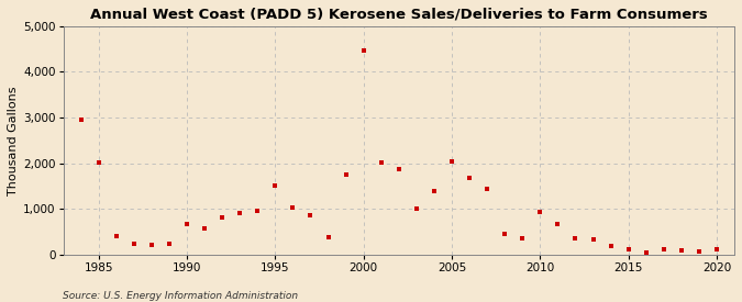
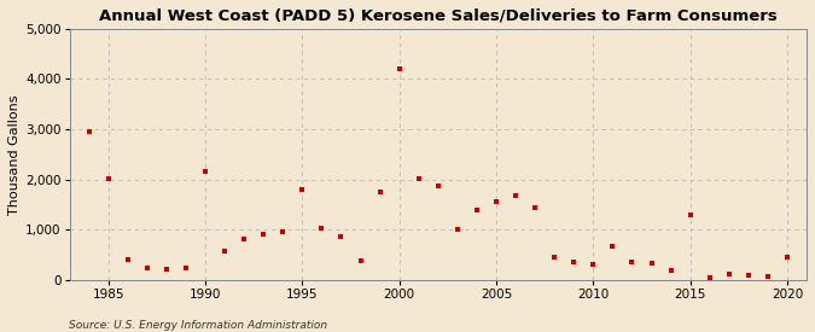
1990: 680 -> 2,150
1995: 1,510 -> 1,800
2000: 4,470 -> 4,200
2005: 2,040 -> 1,550
2010: 930 -> 300
2015: 100 -> 1,300
2020: 110 -> 450
